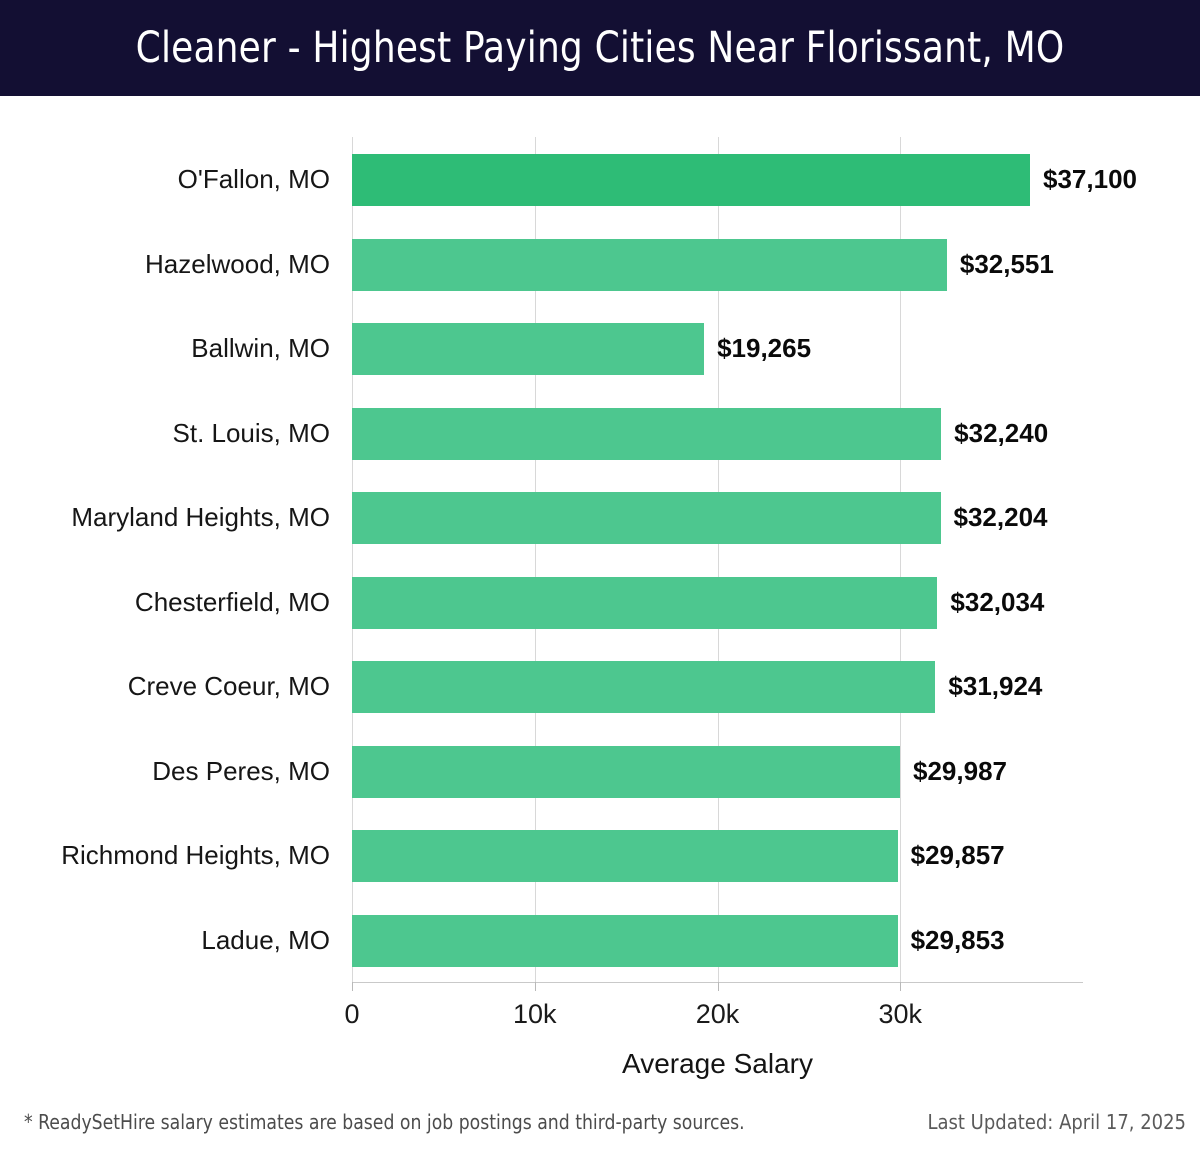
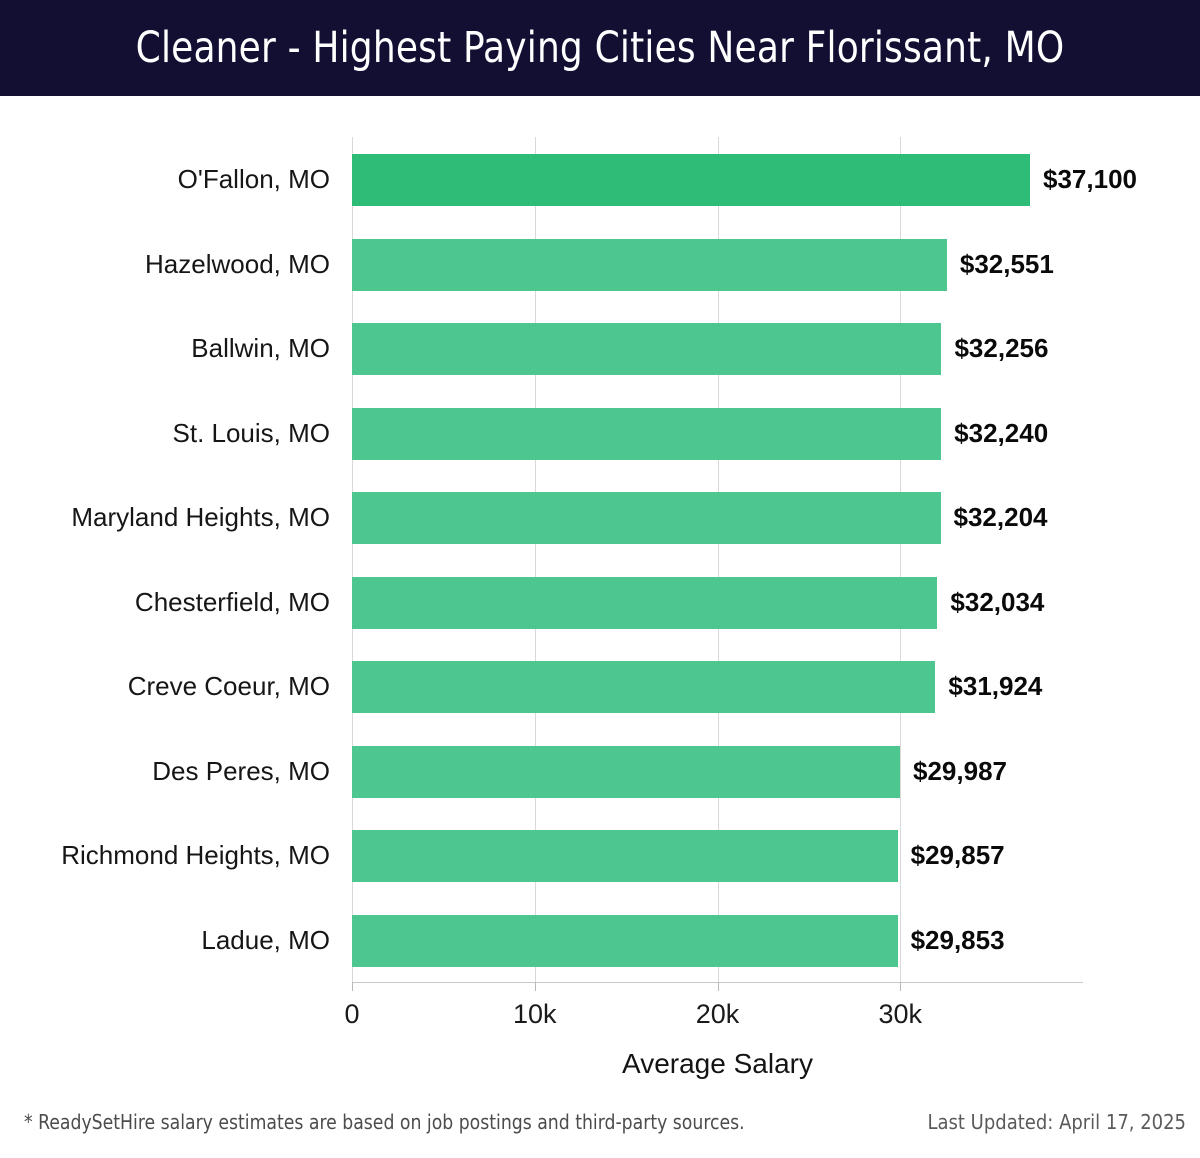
Ballwin, MO: $19,265 -> $32,256
